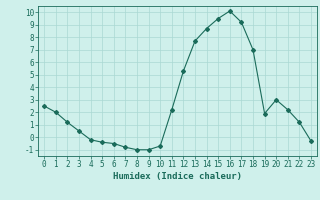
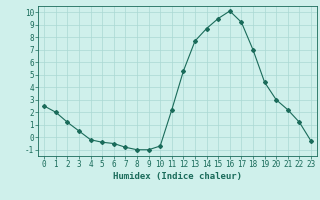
19: 1.9 -> 4.4
